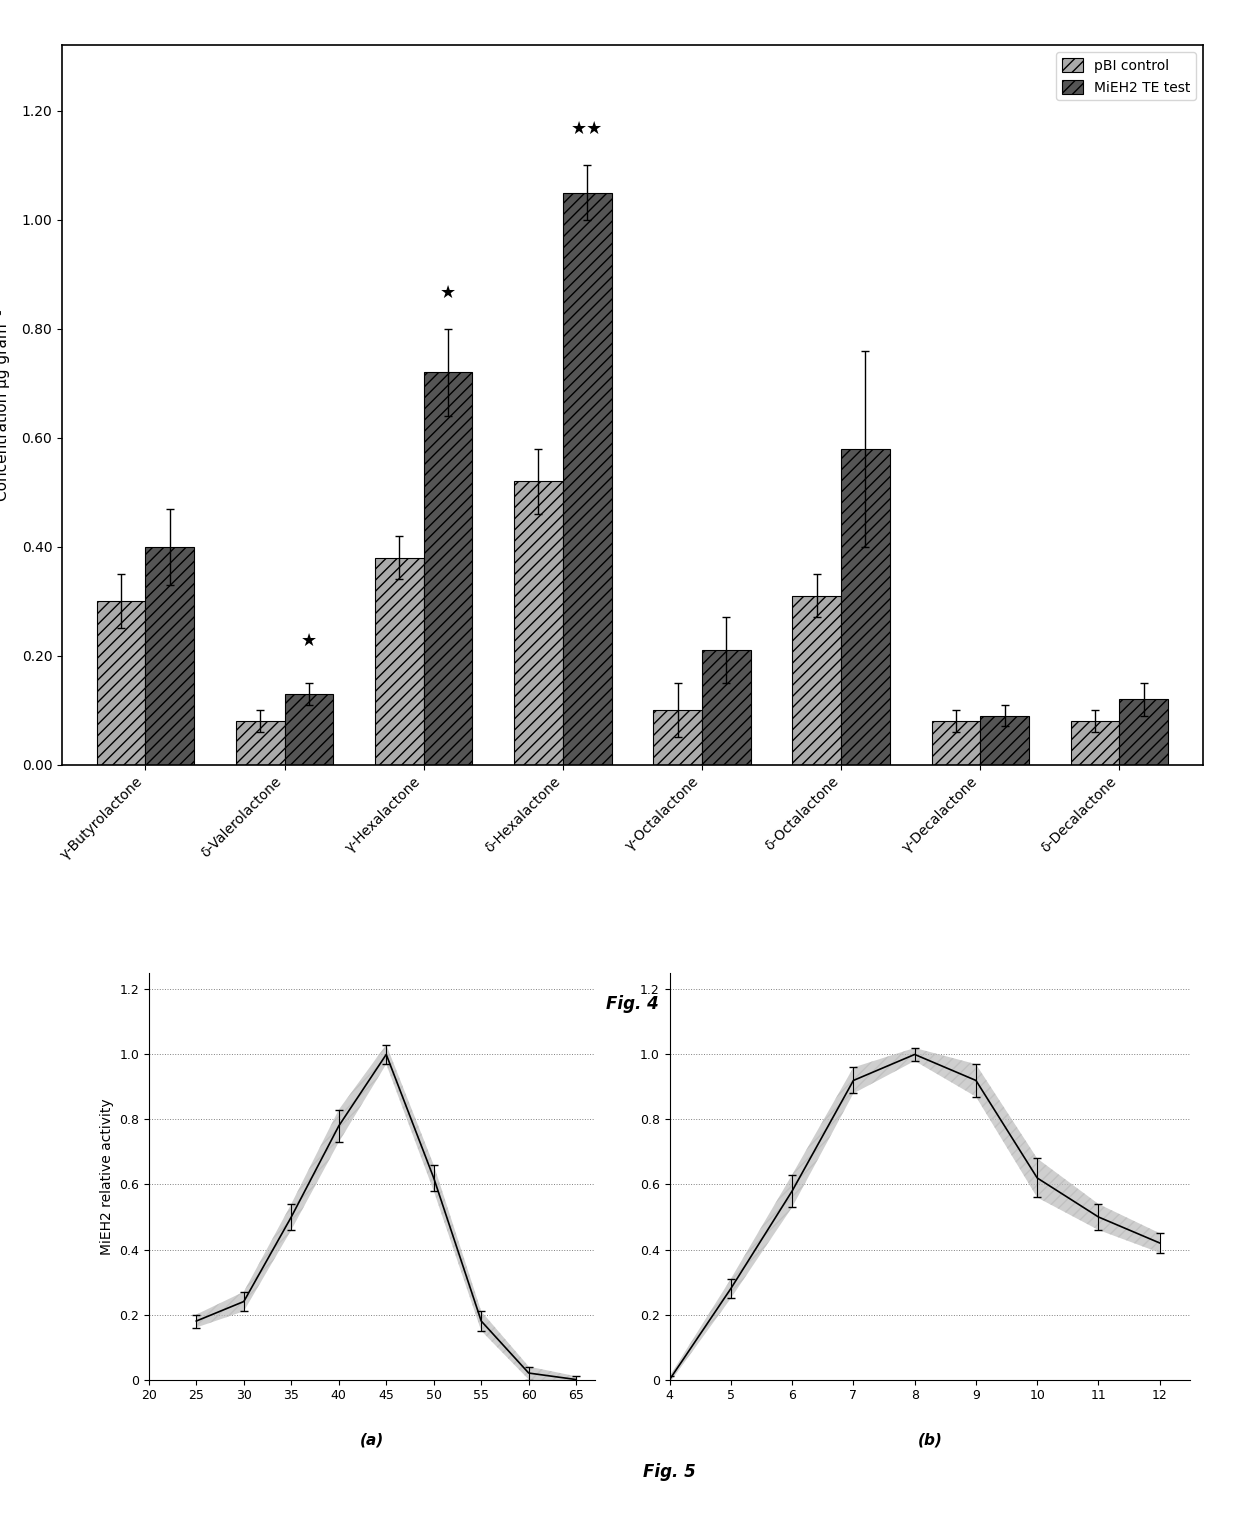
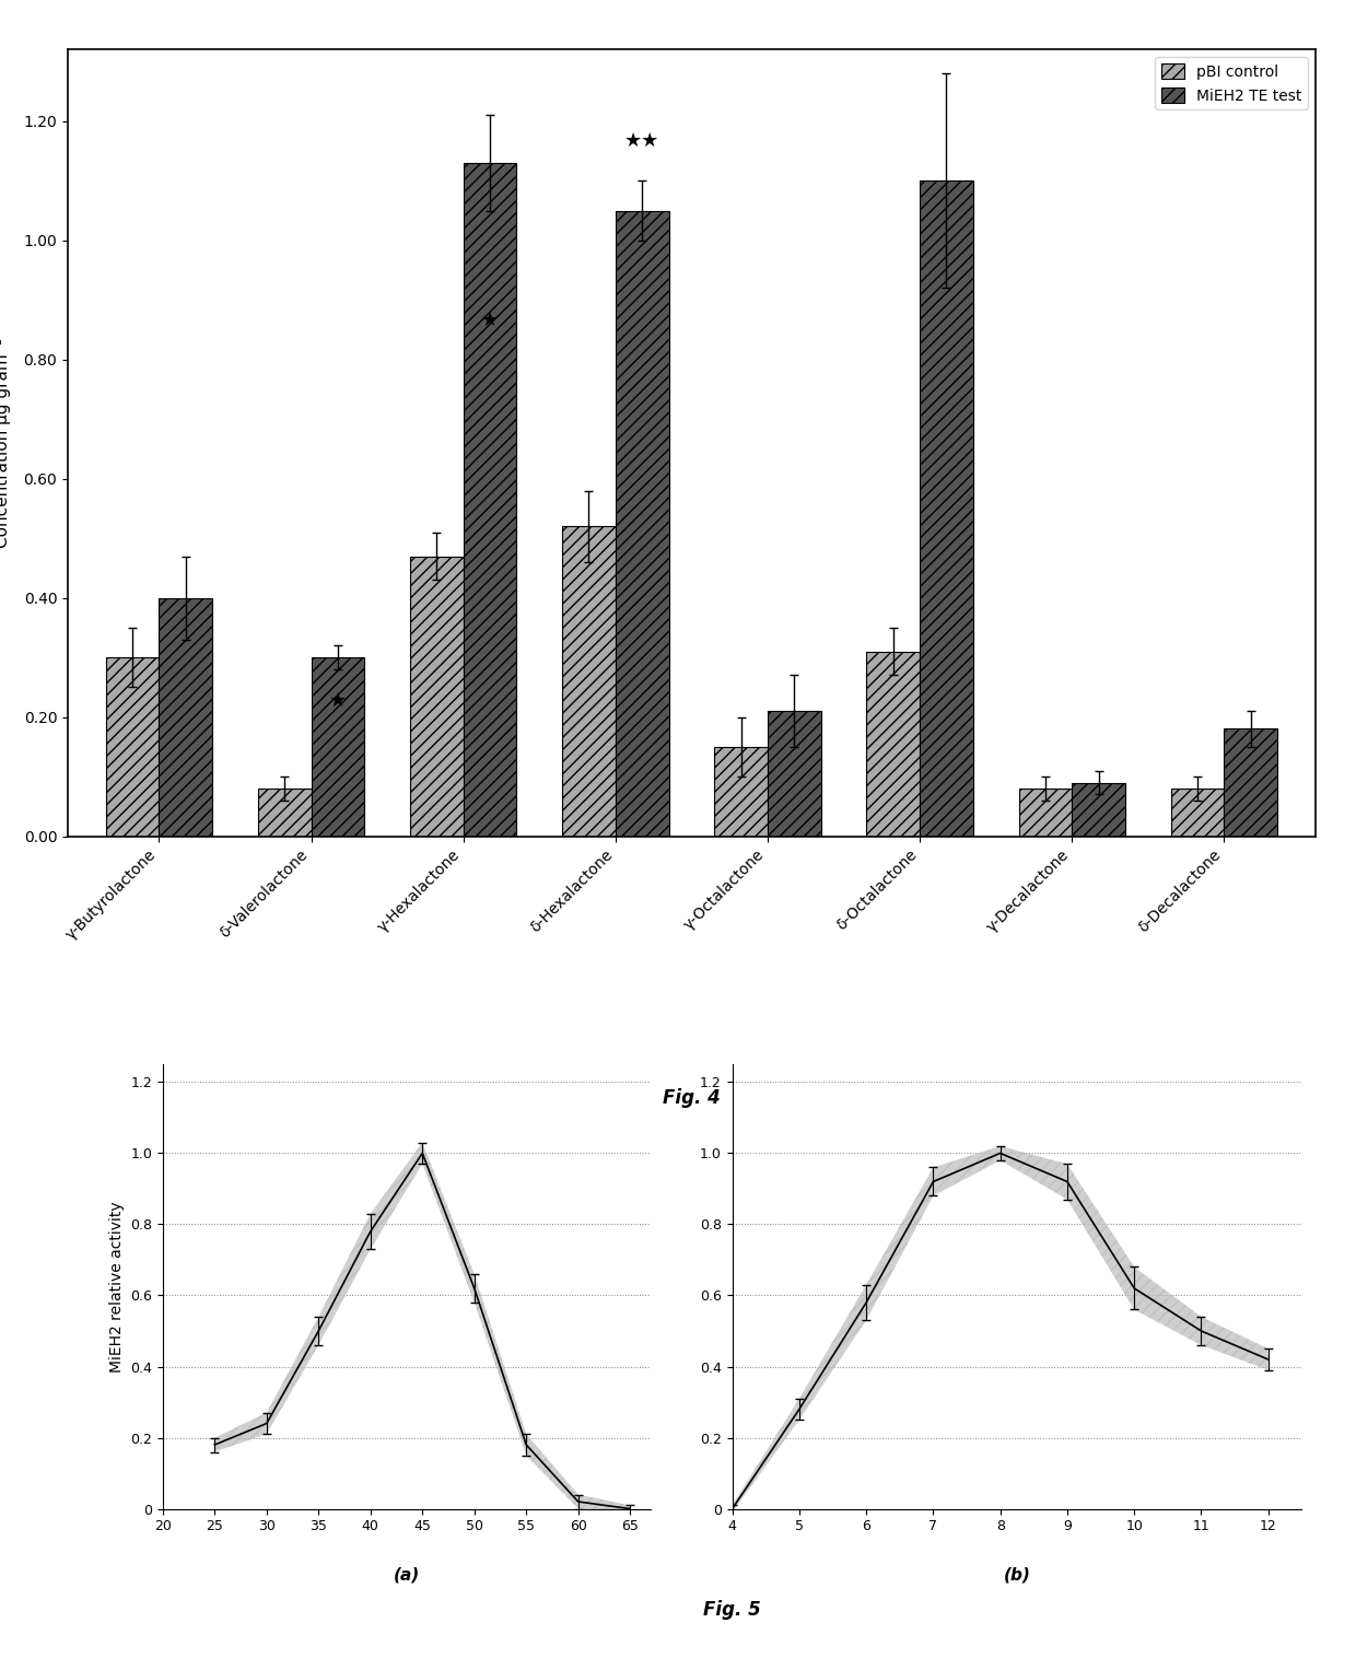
MiEH2 TE test/δ-Valerolactone: 0.13 -> 0.30
pBI control/γ-Hexalactone: 0.38 -> 0.47
MiEH2 TE test/γ-Hexalactone: 0.72 -> 1.13
pBI control/γ-Octalactone: 0.10 -> 0.15
MiEH2 TE test/δ-Octalactone: 0.58 -> 1.10
MiEH2 TE test/δ-Decalactone: 0.12 -> 0.18
